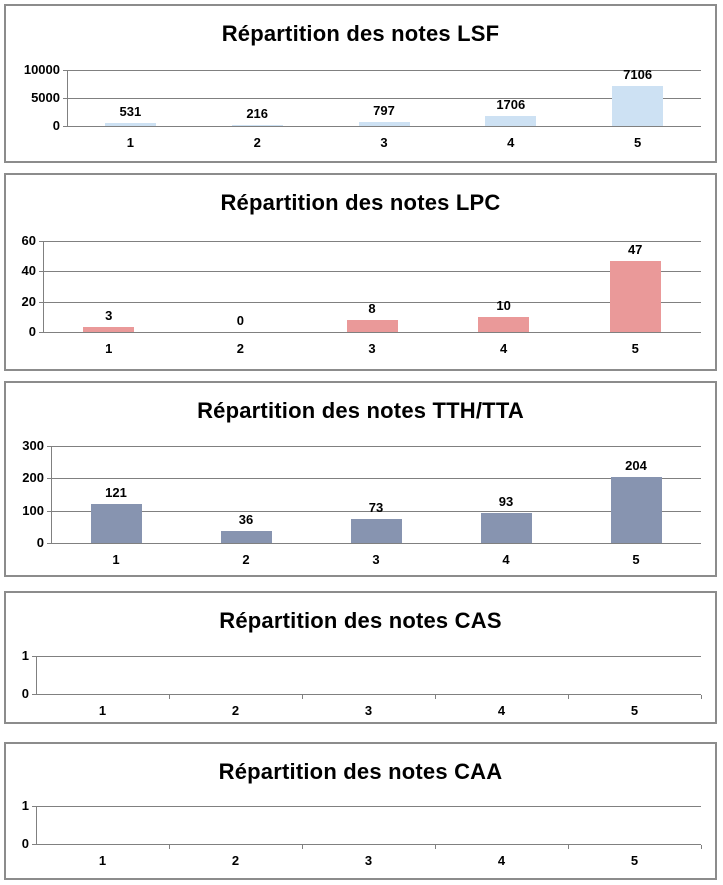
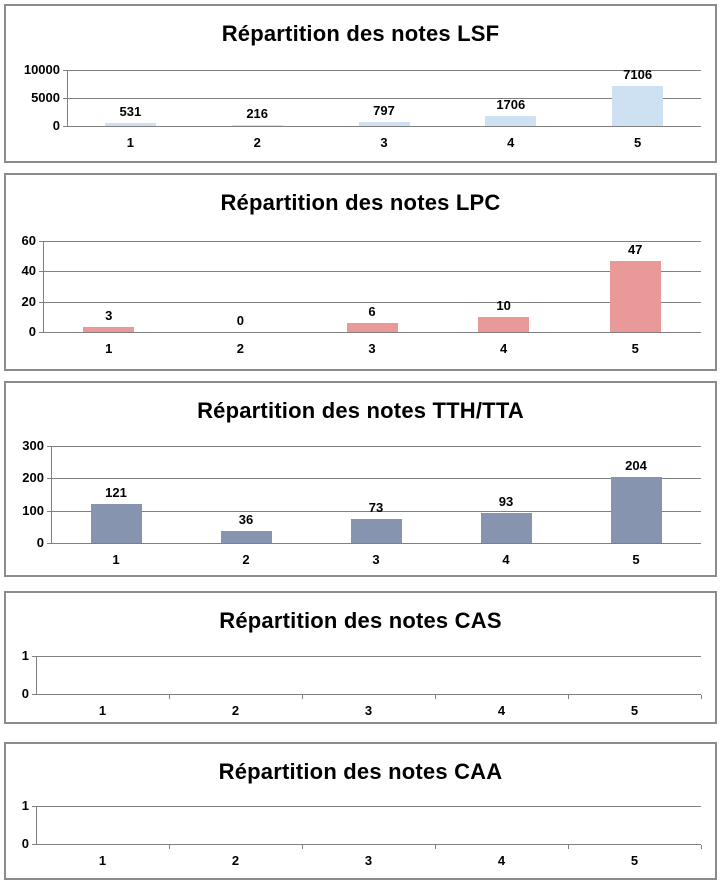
Répartition des notes LPC/3: 8 -> 6
